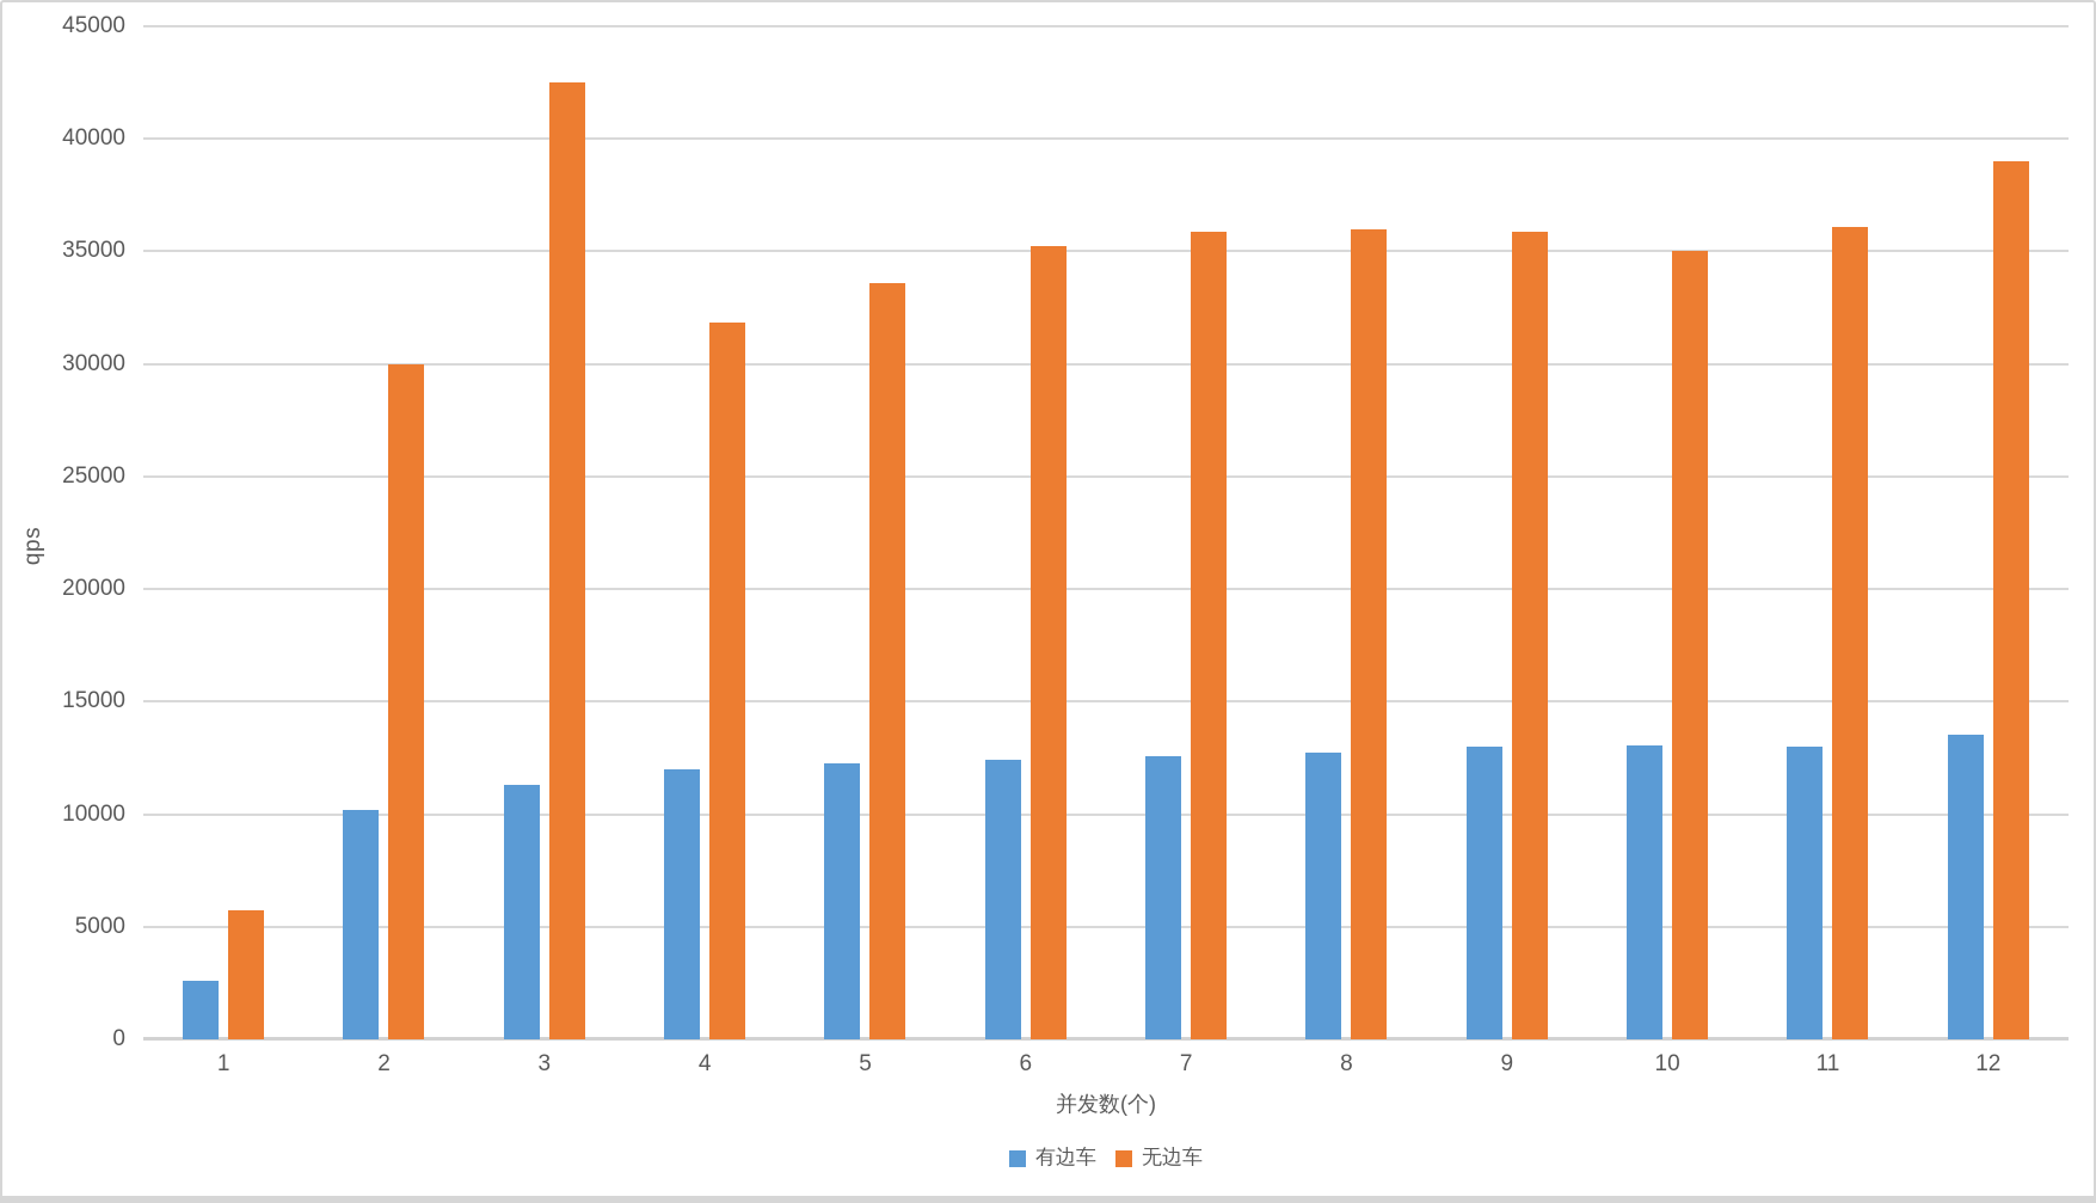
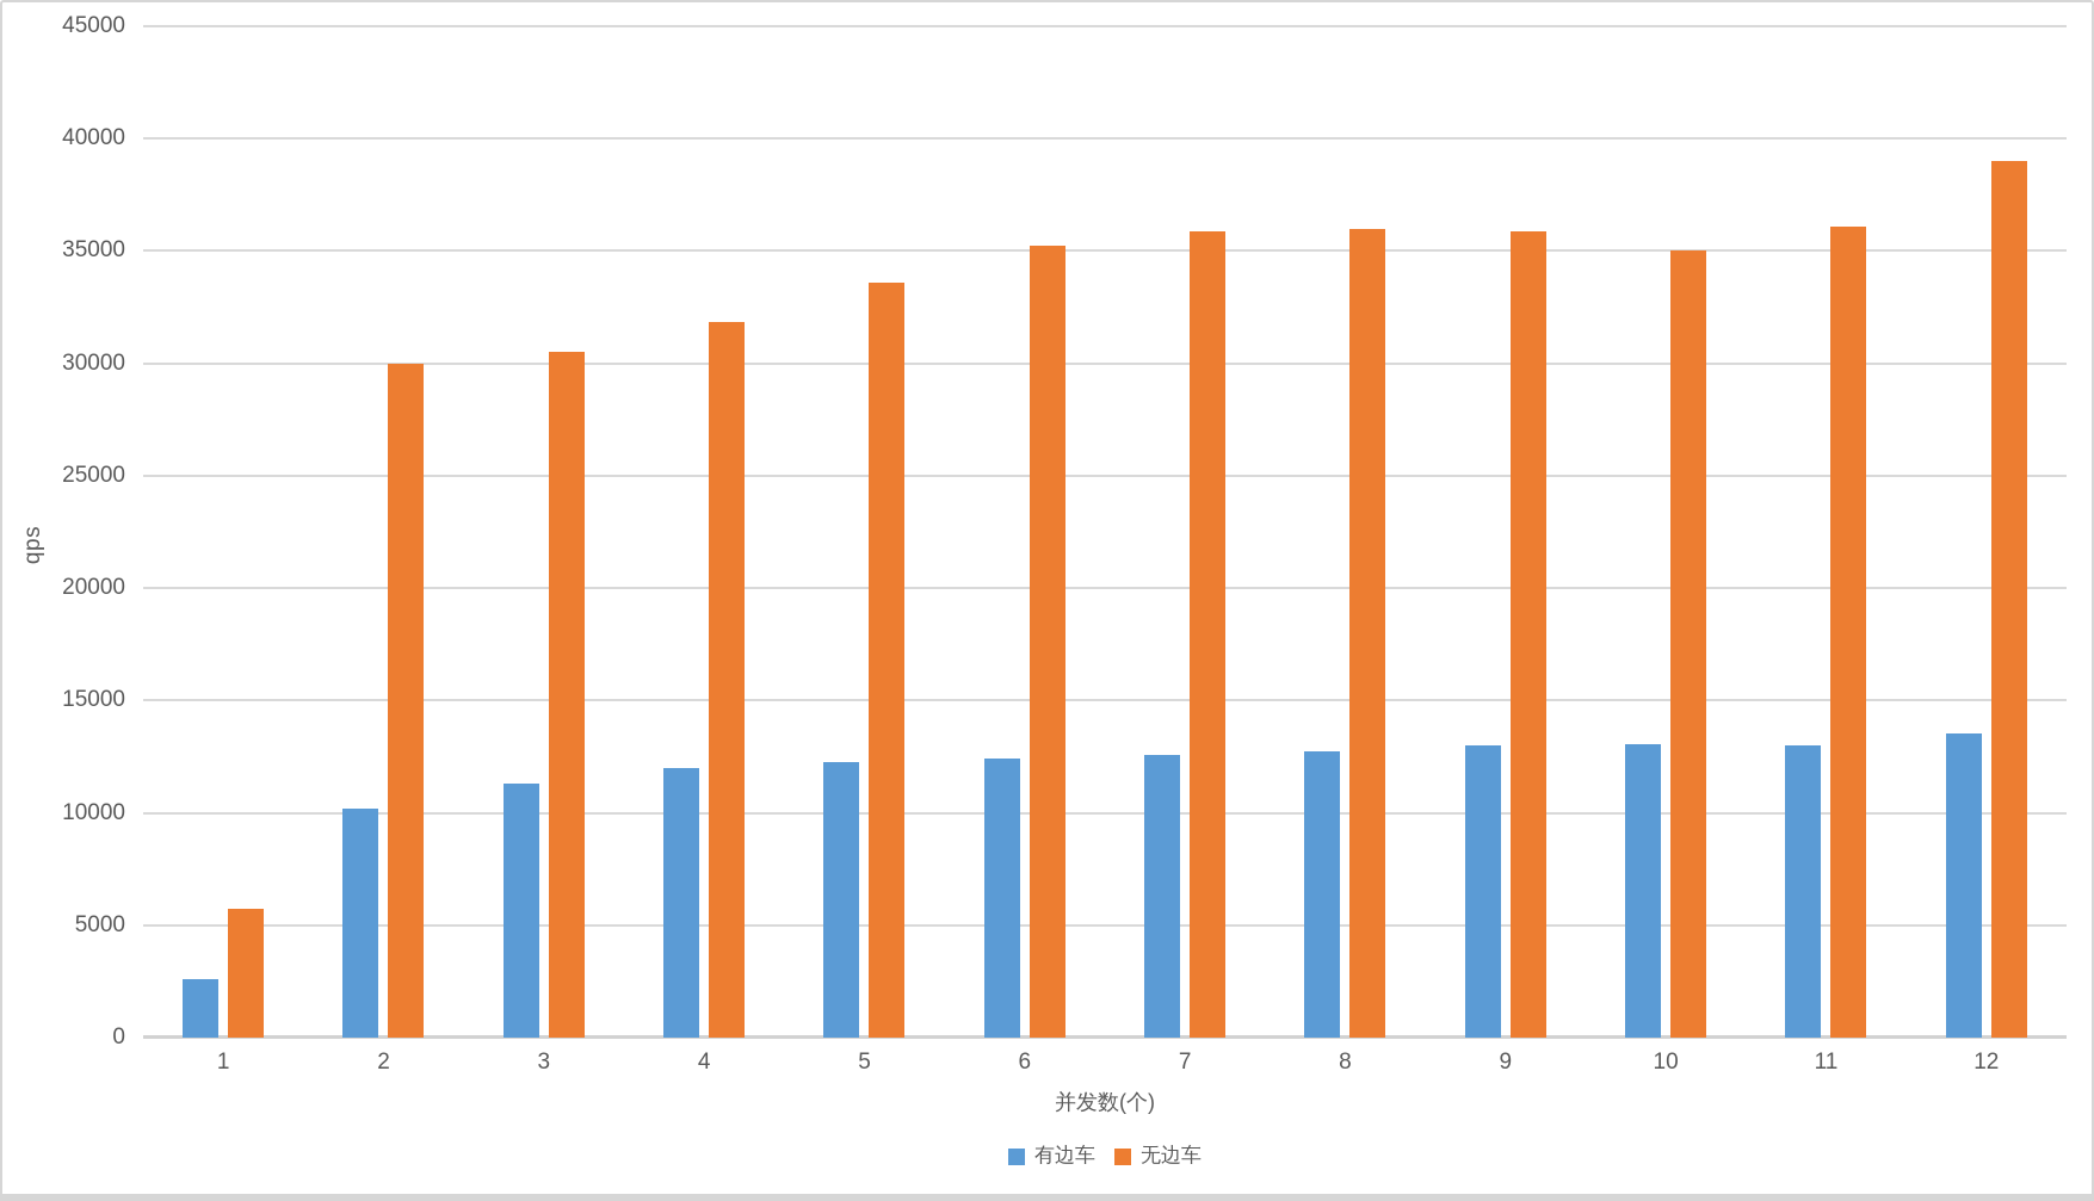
无边车/3: 42500 -> 30500
